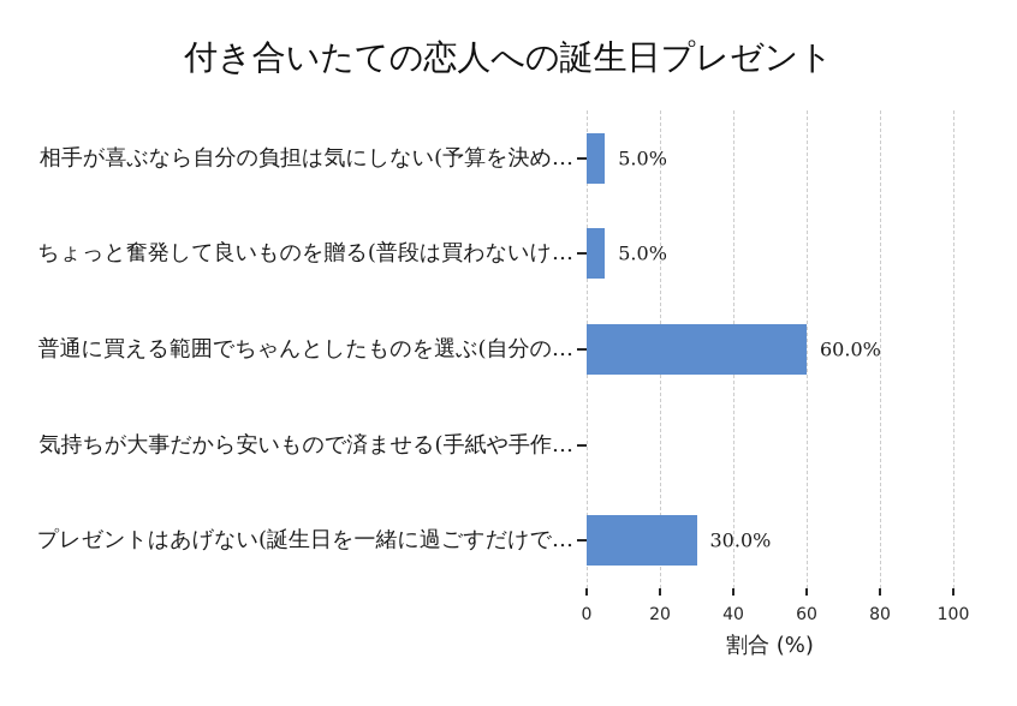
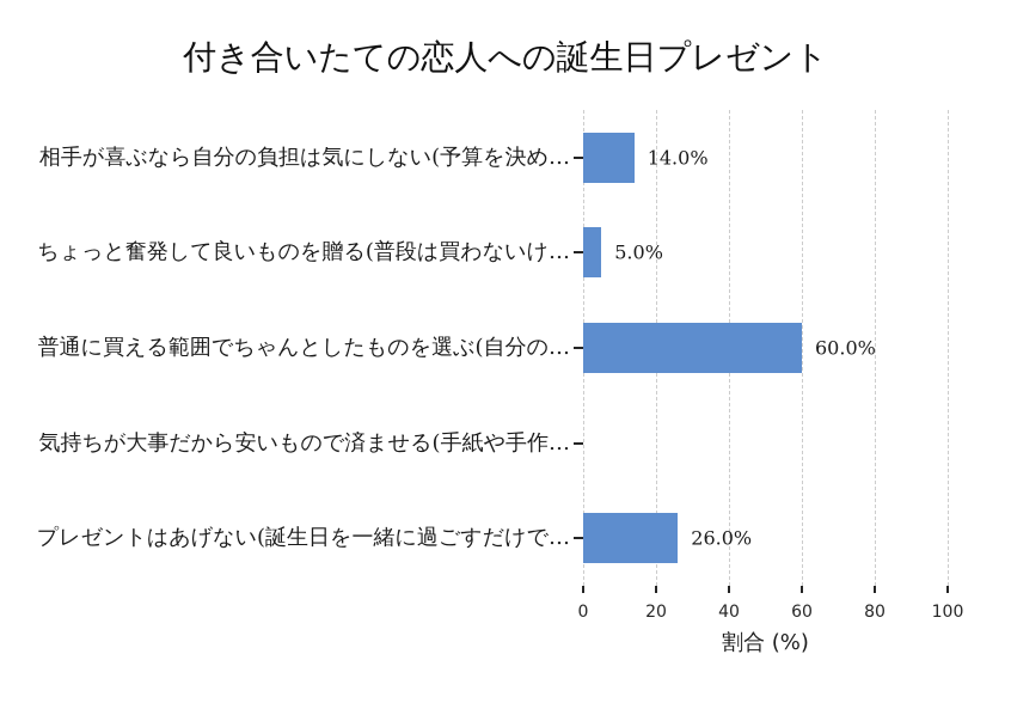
相手が喜ぶなら自分の負担は気にしない(予算を決め…: 5.0% -> 14.0%
プレゼントはあげない(誕生日を一緒に過ごすだけで…: 30.0% -> 26.0%
